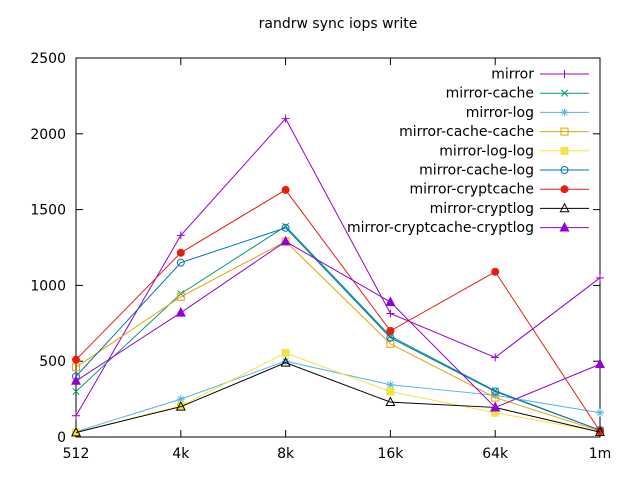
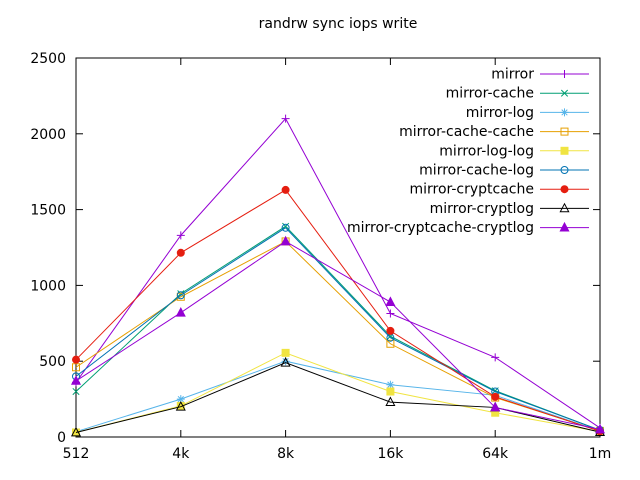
mirror/512: 140 -> 360
mirror-cache-log/4k: 1150 -> 940
mirror-cryptcache/64k: 1090 -> 260
mirror/1m: 1050 -> 60
mirror-log/1m: 160 -> 40
mirror-cryptcache-cryptlog/1m: 480 -> 50
